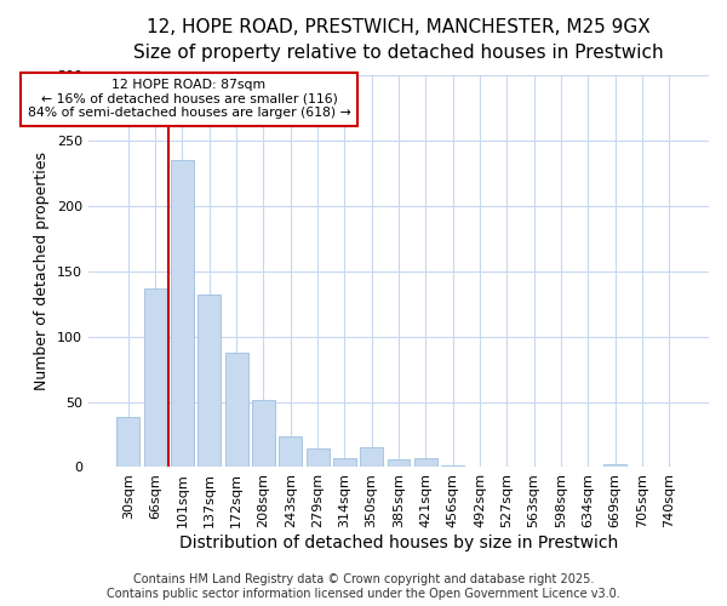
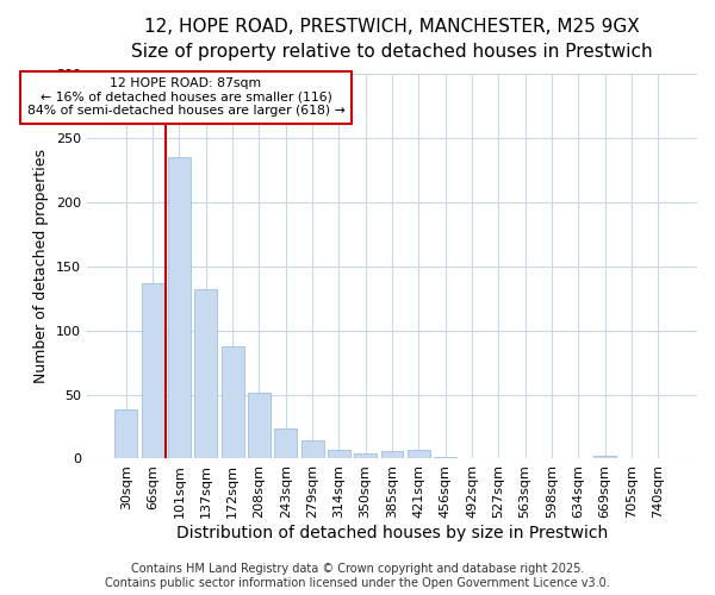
350sqm: 15 -> 4
